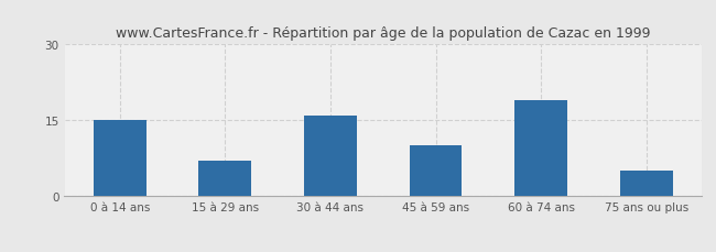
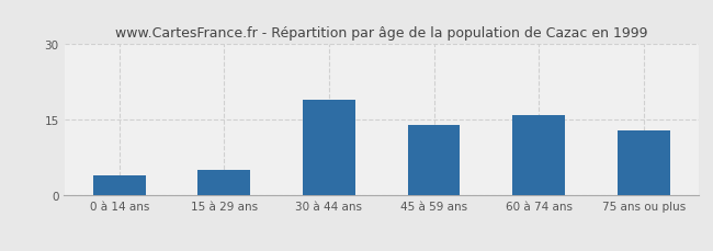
0 à 14 ans: 15 -> 4
15 à 29 ans: 7 -> 5
30 à 44 ans: 16 -> 19
45 à 59 ans: 10 -> 14
60 à 74 ans: 19 -> 16
75 ans ou plus: 5 -> 13
